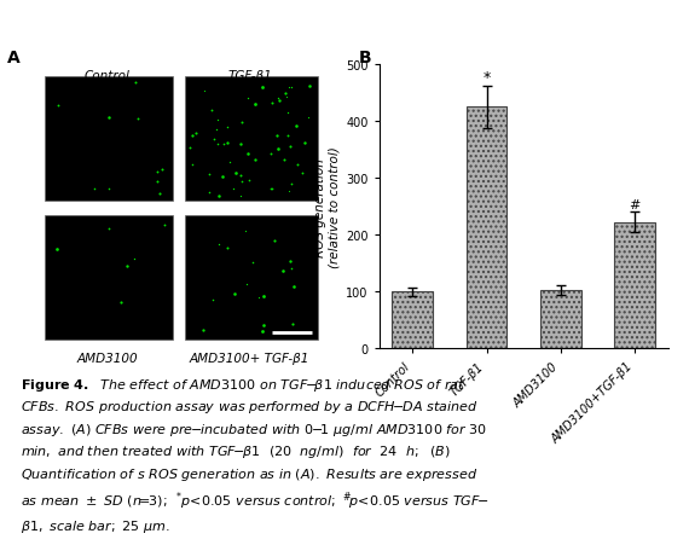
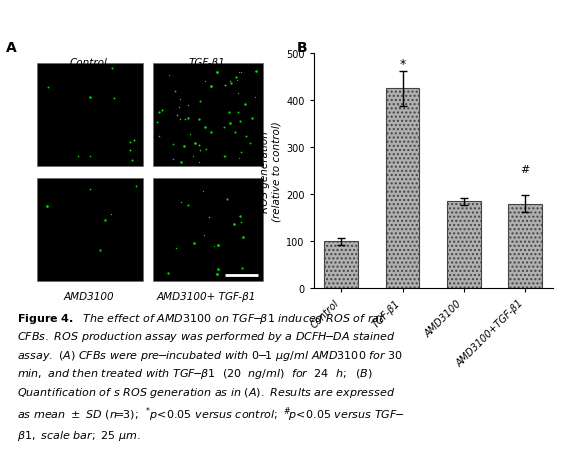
AMD3100: 103 -> 185
AMD3100+TGF-β1: 222 -> 180
